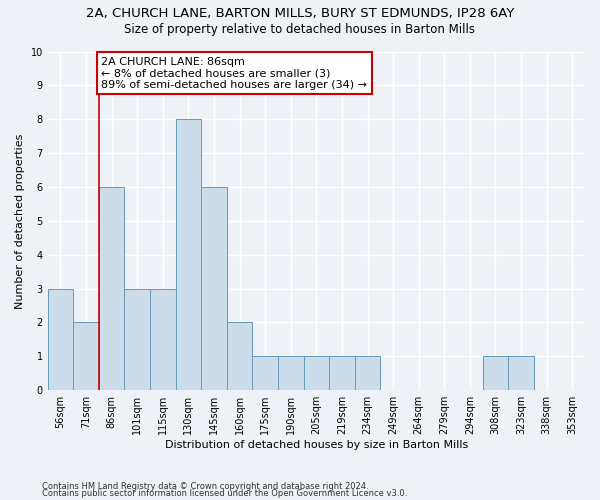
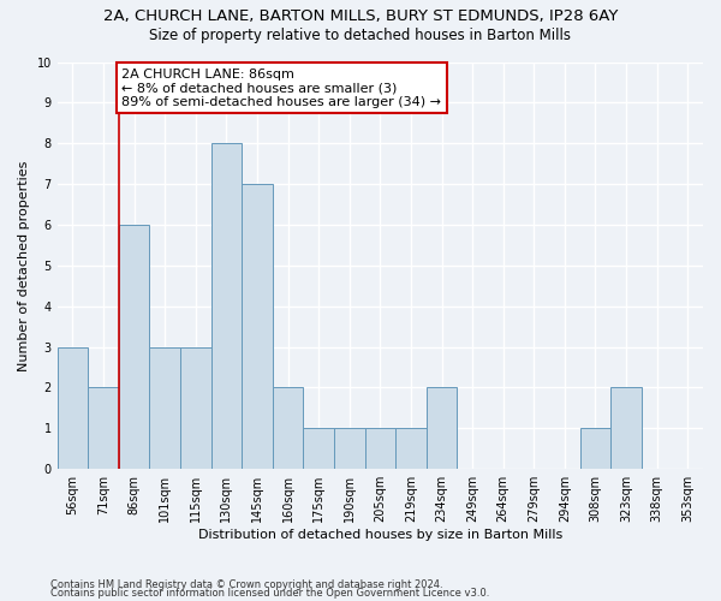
145sqm: 6 -> 7
234sqm: 1 -> 2
323sqm: 1 -> 2
